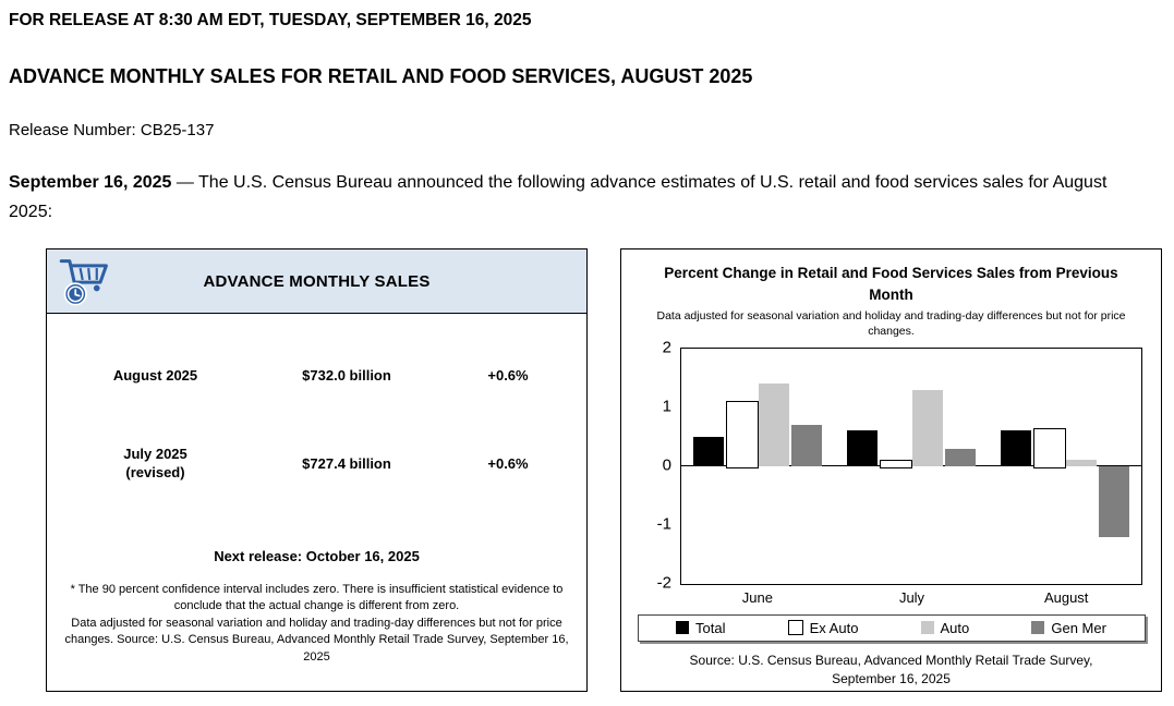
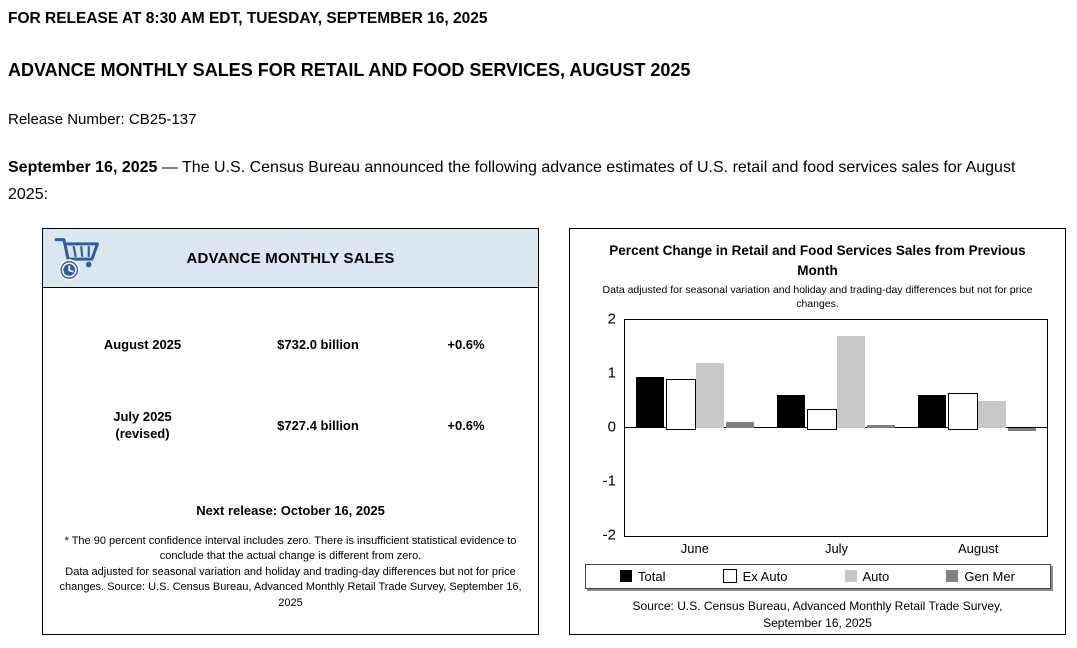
Total/June: 0.5 -> 0.9
Ex Auto/June: 1.1 -> 0.9
Auto/June: 1.4 -> 1.2
Gen Mer/June: 0.7 -> 0.1
Ex Auto/July: 0.1 -> 0.3
Auto/July: 1.3 -> 1.7
Gen Mer/July: 0.3 -> 0.1
Auto/August: 0.1 -> 0.5
Gen Mer/August: -1.2 -> -0.1
